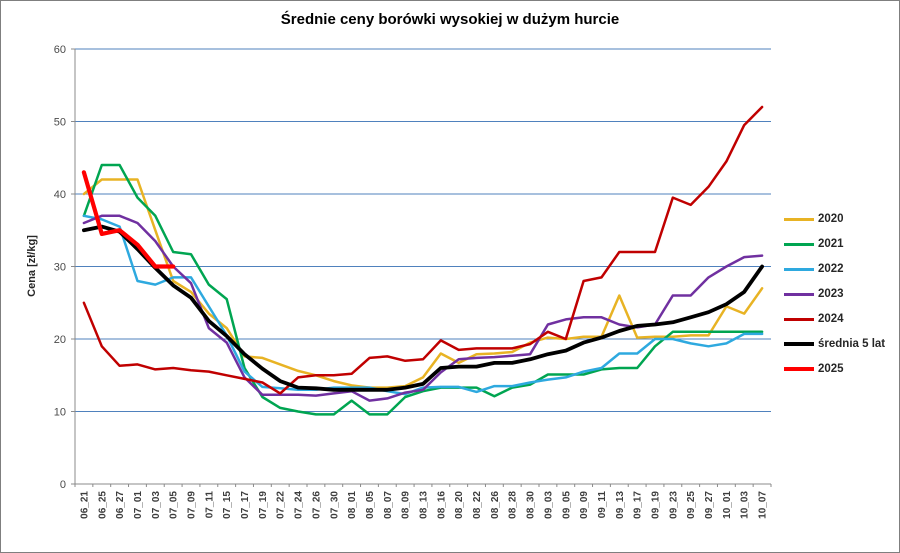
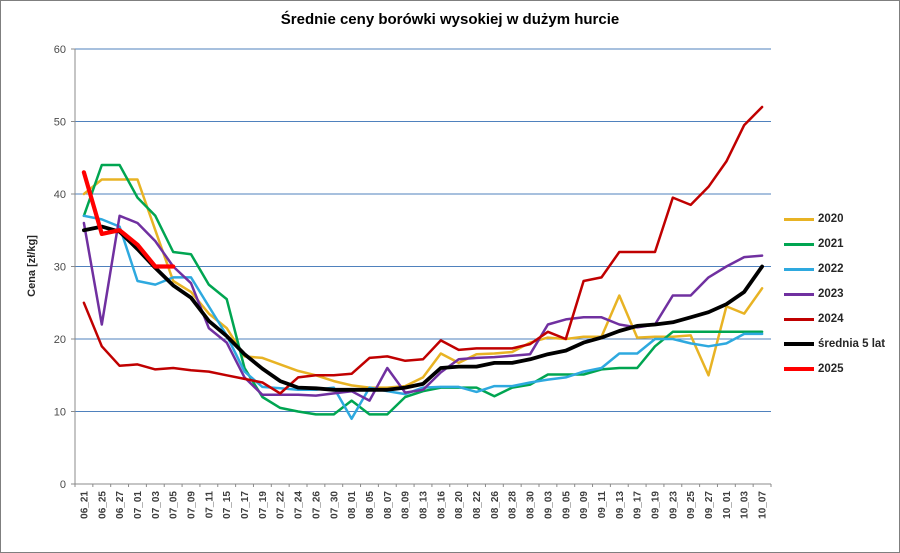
2023/06_25: 37 -> 22
2022/08_01: 13 -> 9
2023/08_07: 12 -> 16
2020/09_27: 20 -> 15
